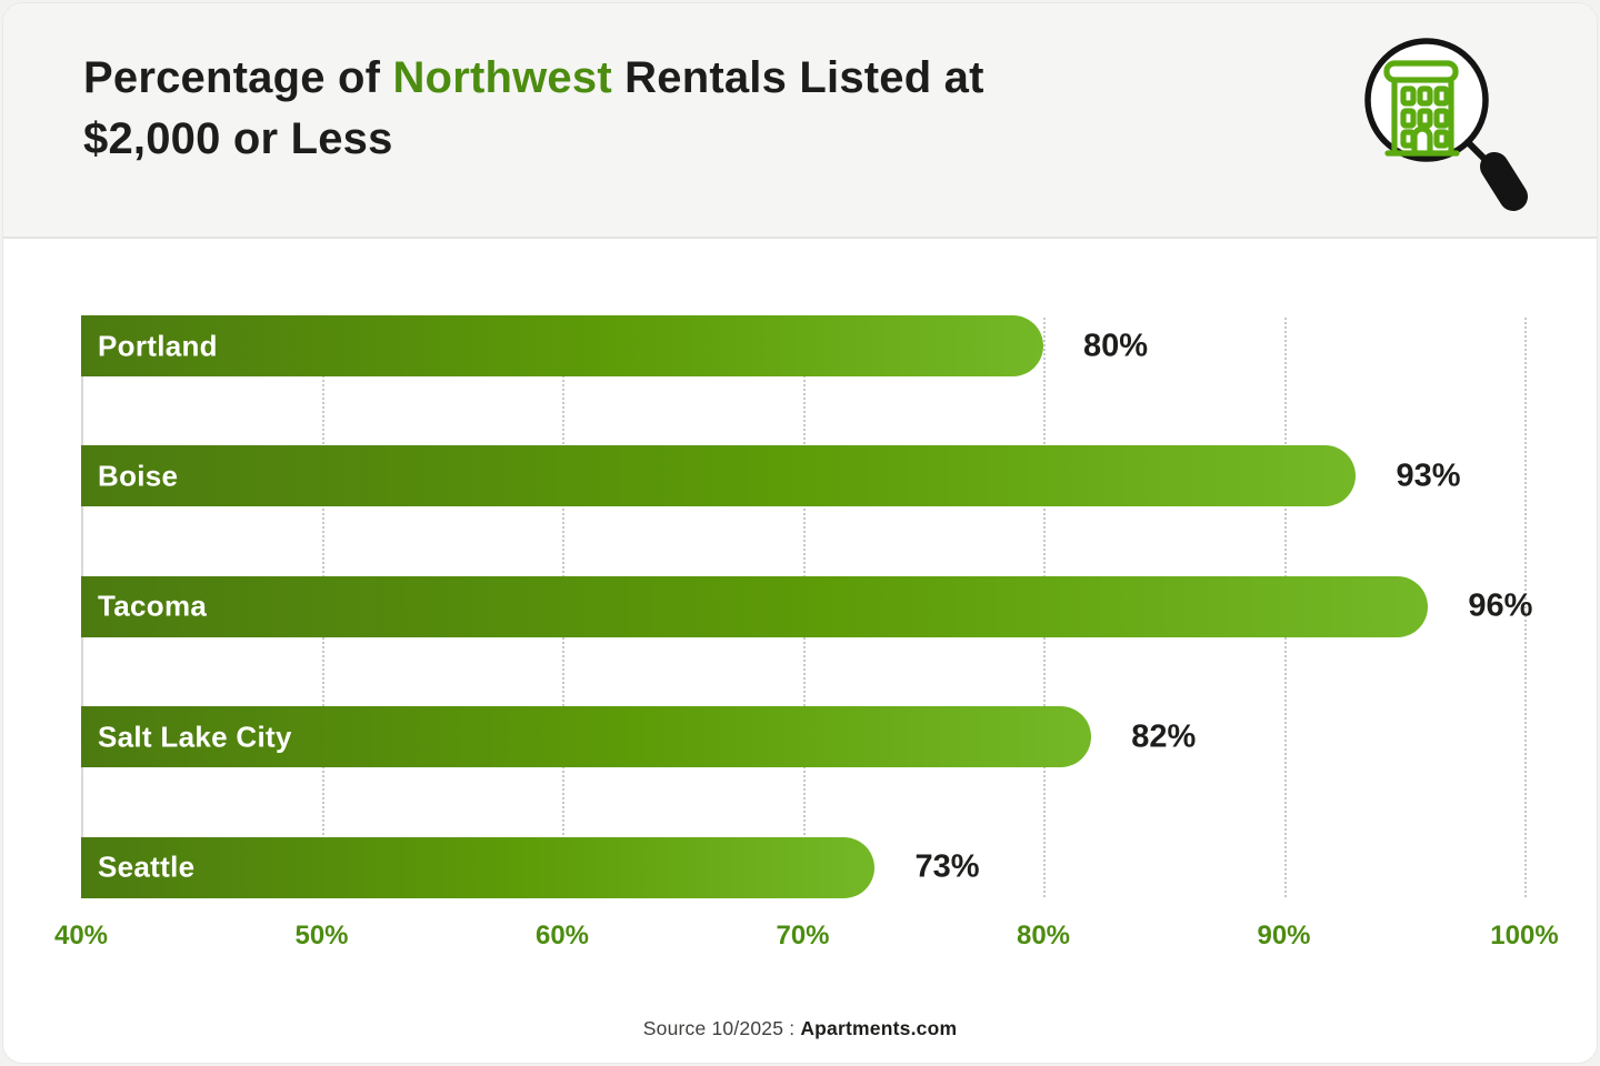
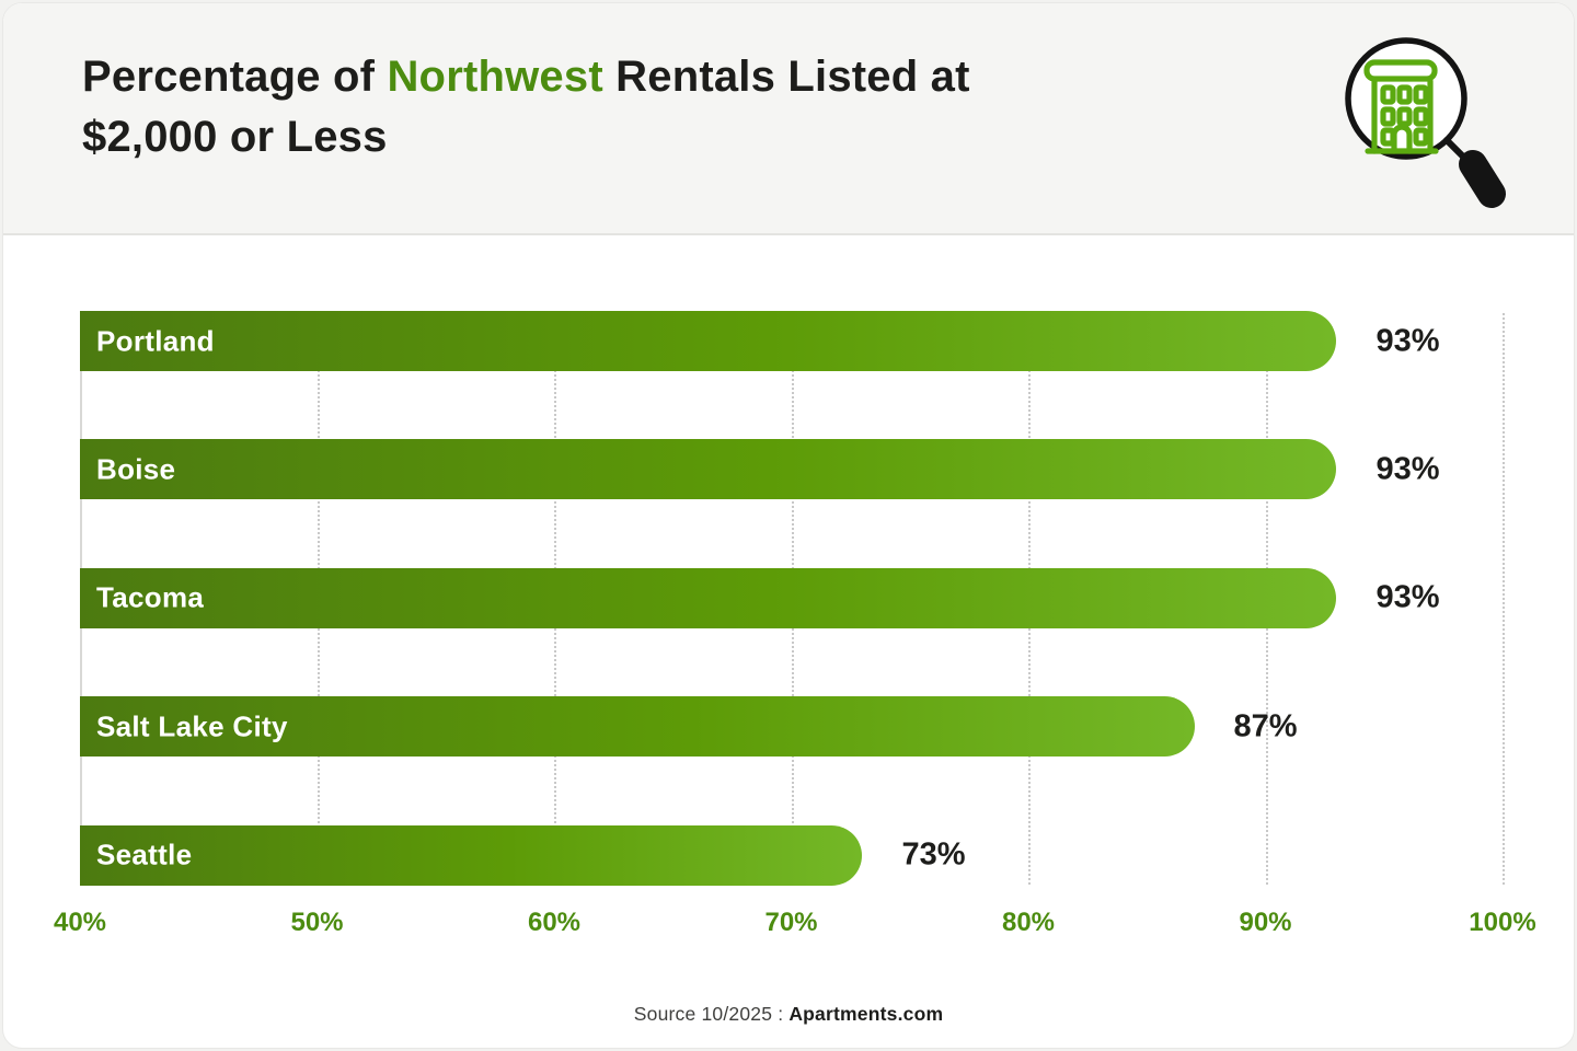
Portland: 80% -> 93%
Tacoma: 96% -> 93%
Salt Lake City: 82% -> 87%
